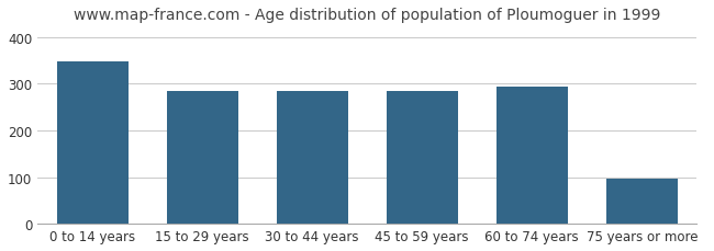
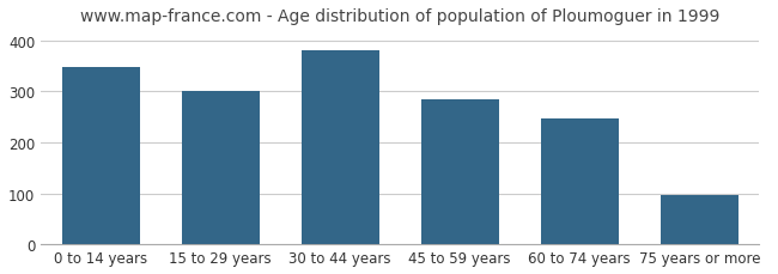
15 to 29 years: 285 -> 300
30 to 44 years: 285 -> 380
60 to 74 years: 295 -> 247
